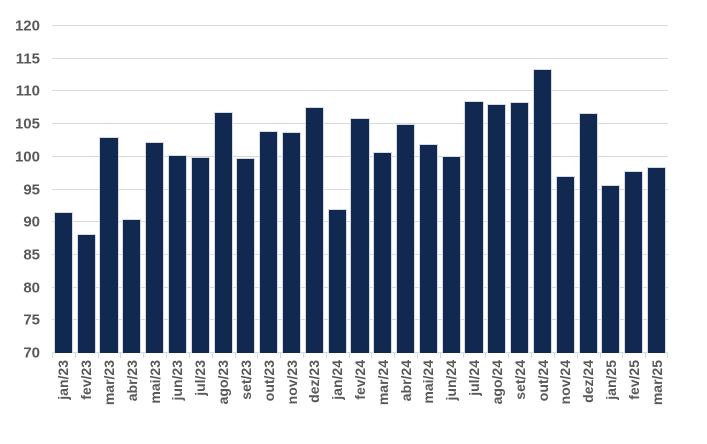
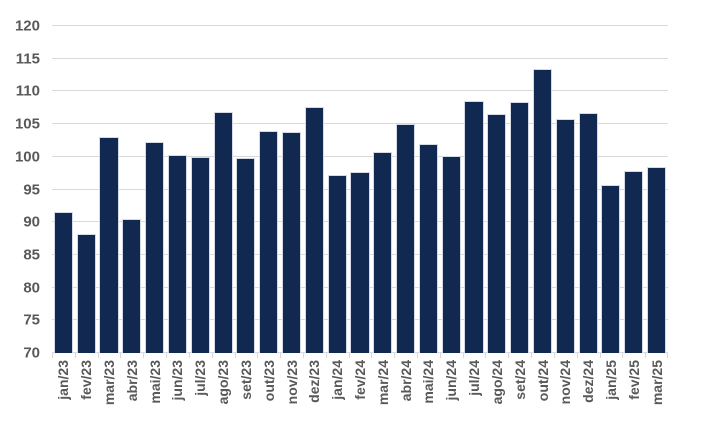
jan/24: 92 -> 97
fev/24: 106 -> 98
ago/24: 108 -> 106
nov/24: 97 -> 106
